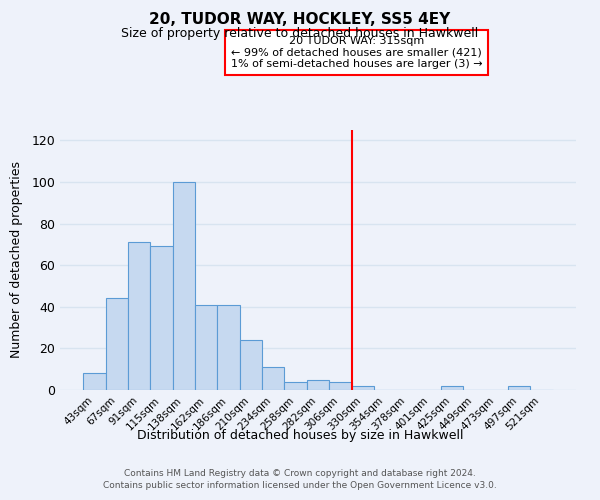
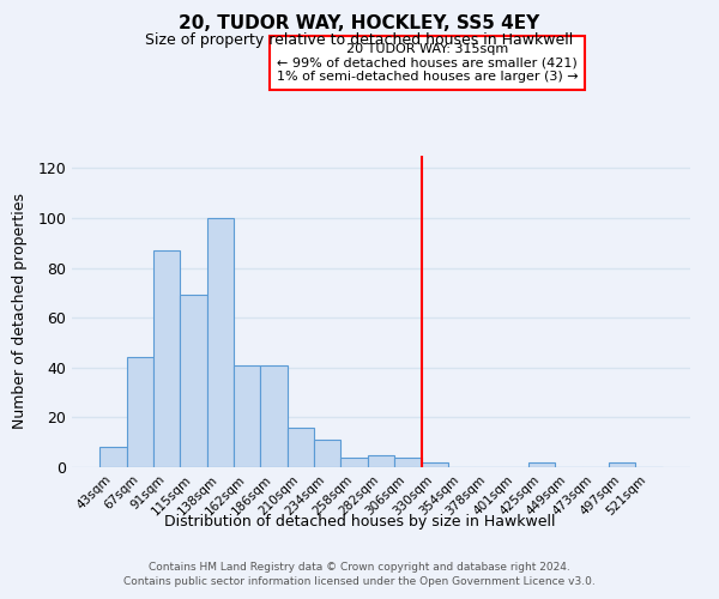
91sqm: 71 -> 87
210sqm: 24 -> 16
